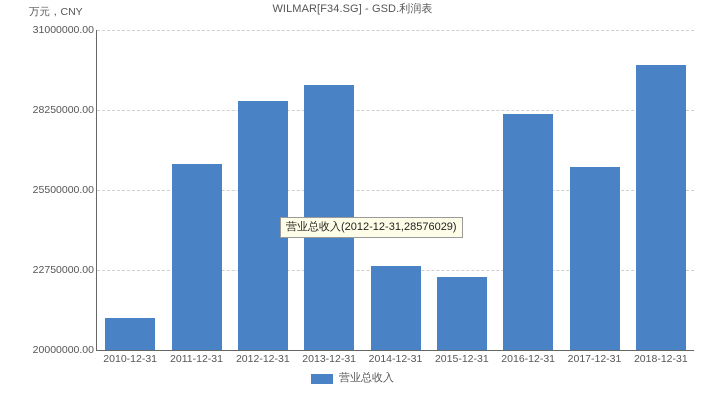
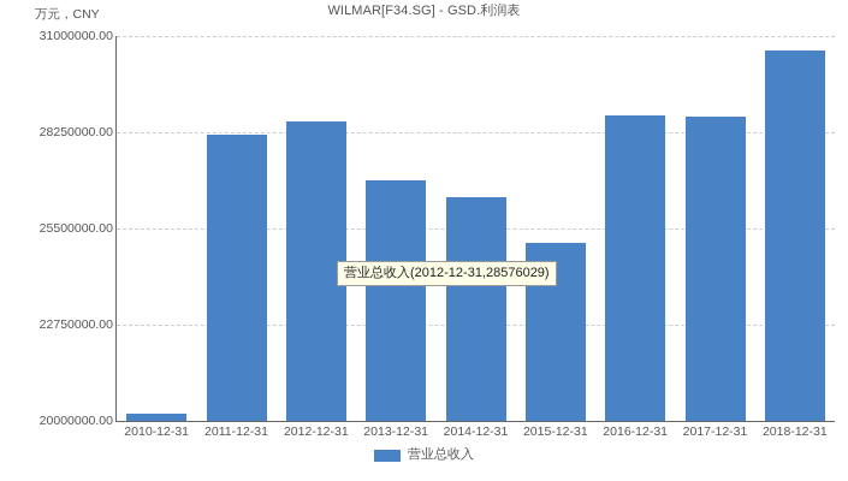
2010-12-31: 21100000 -> 20200000
2011-12-31: 26400000 -> 28200000
2013-12-31: 29100000 -> 26900000
2014-12-31: 22900000 -> 26400000
2015-12-31: 22500000 -> 25100000
2016-12-31: 28100000 -> 28700000
2017-12-31: 26300000 -> 28700000
2018-12-31: 29800000 -> 30600000
